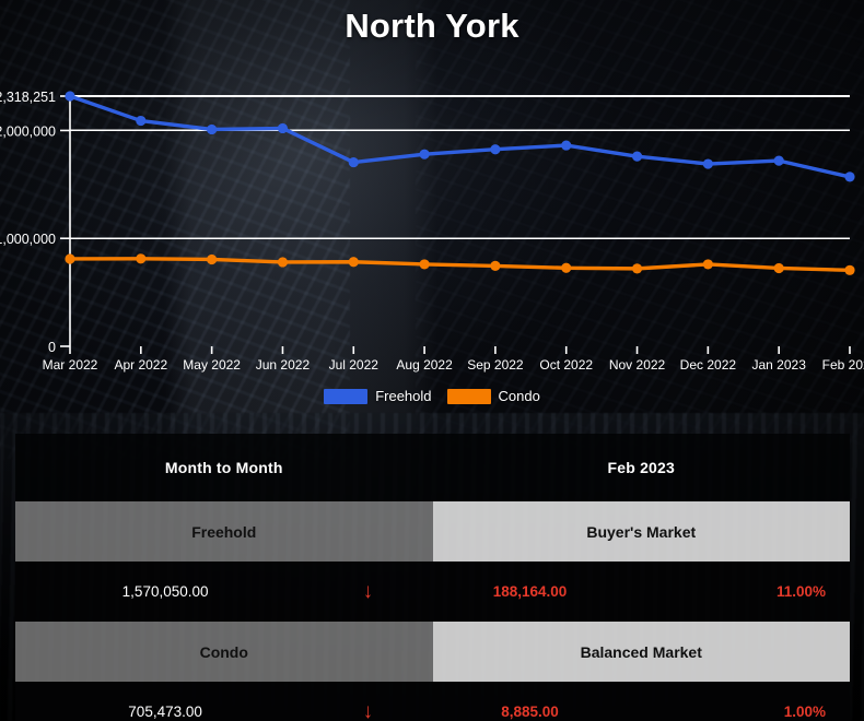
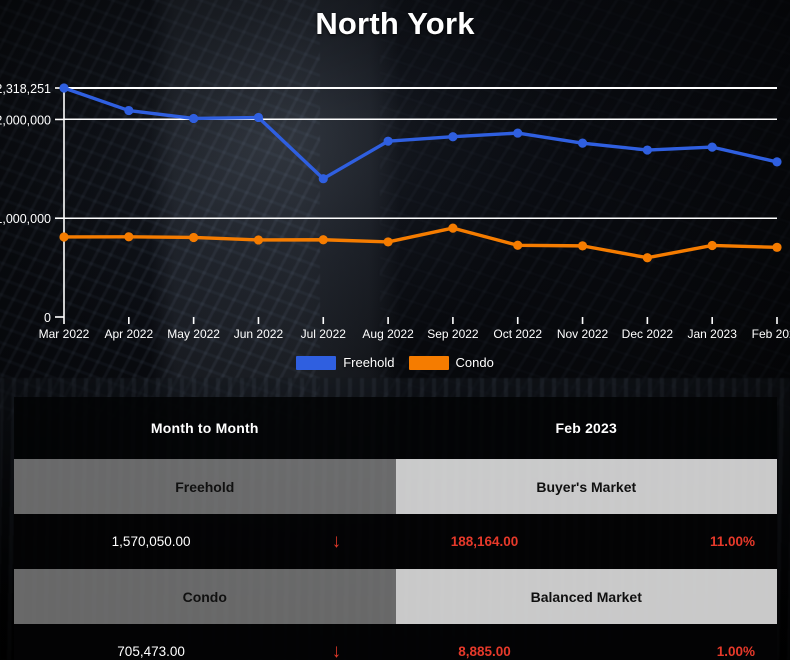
Freehold/Jul 2022: 1700000 -> 1400000
Condo/Sep 2022: 700000 -> 900000
Condo/Dec 2022: 800000 -> 600000
